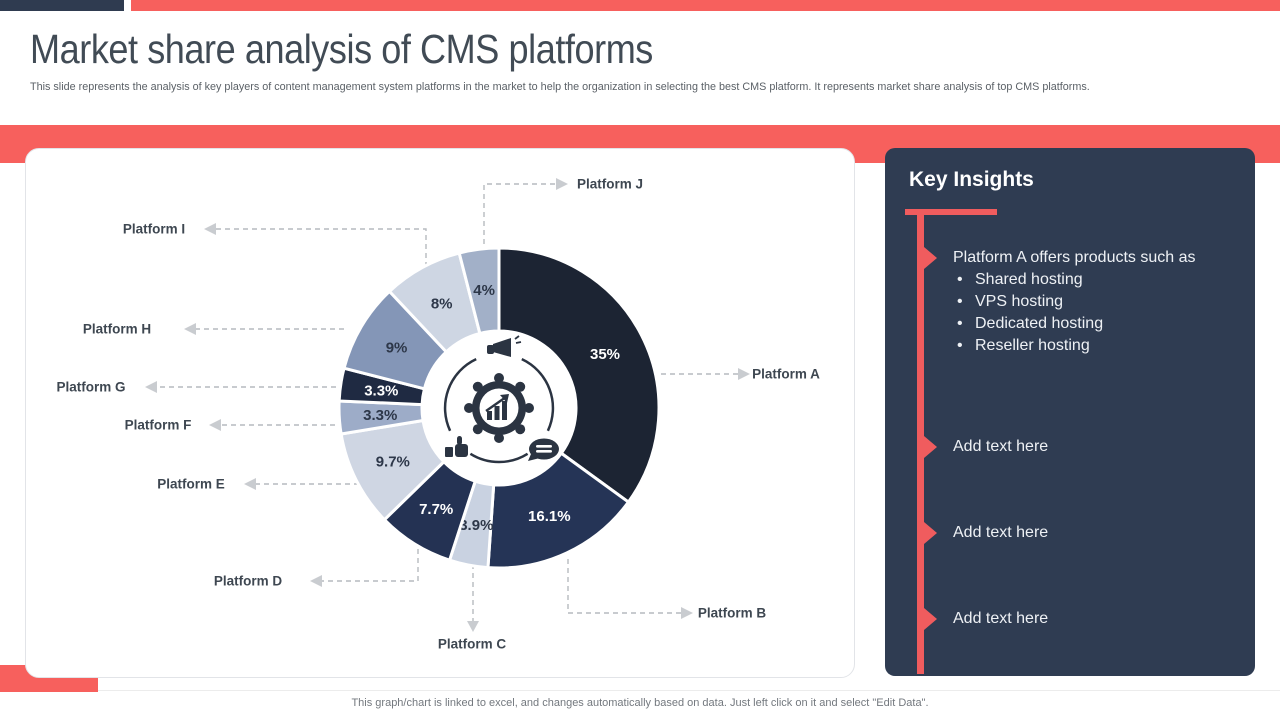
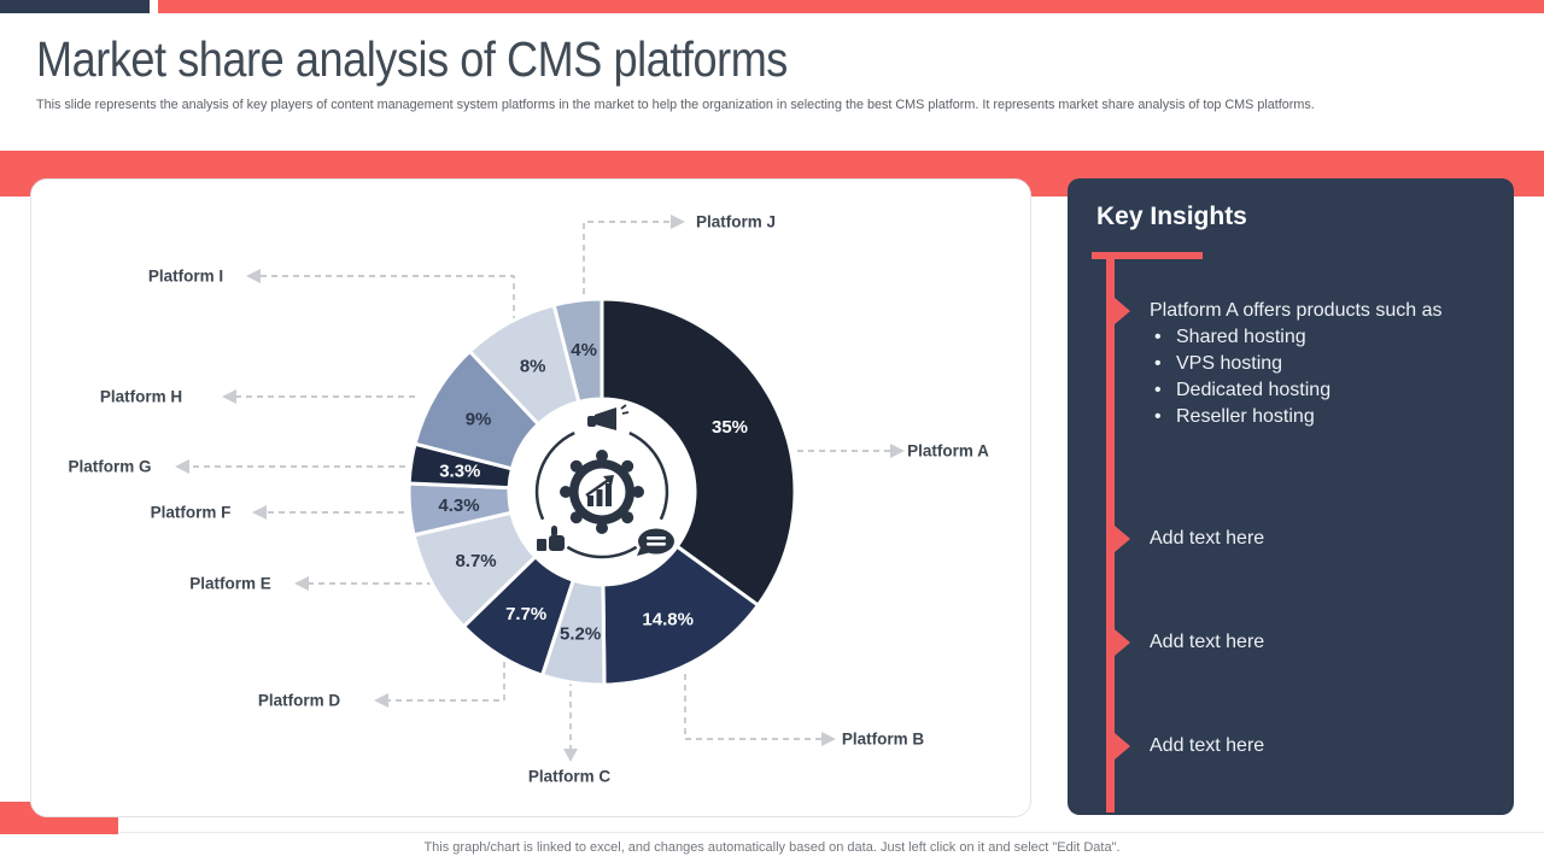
Platform B: 16.1% -> 14.8%
Platform C: 3.9% -> 5.2%
Platform E: 9.7% -> 8.7%
Platform F: 3.3% -> 4.3%
